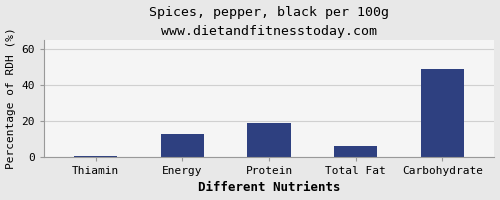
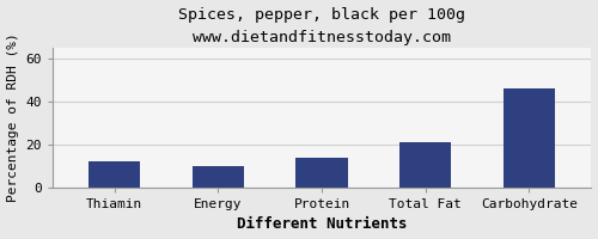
Thiamin: 0 -> 12
Energy: 13 -> 10
Protein: 19 -> 14
Total Fat: 6 -> 21
Carbohydrate: 49 -> 46
